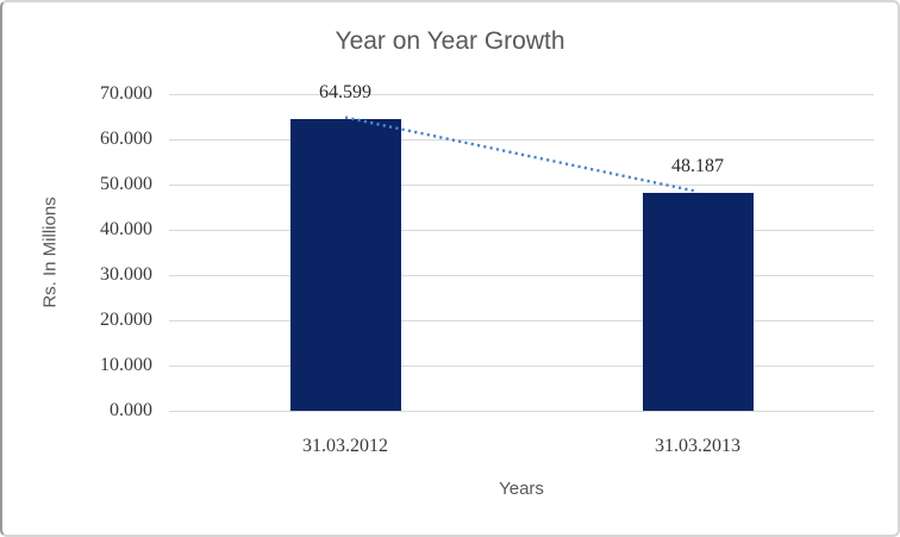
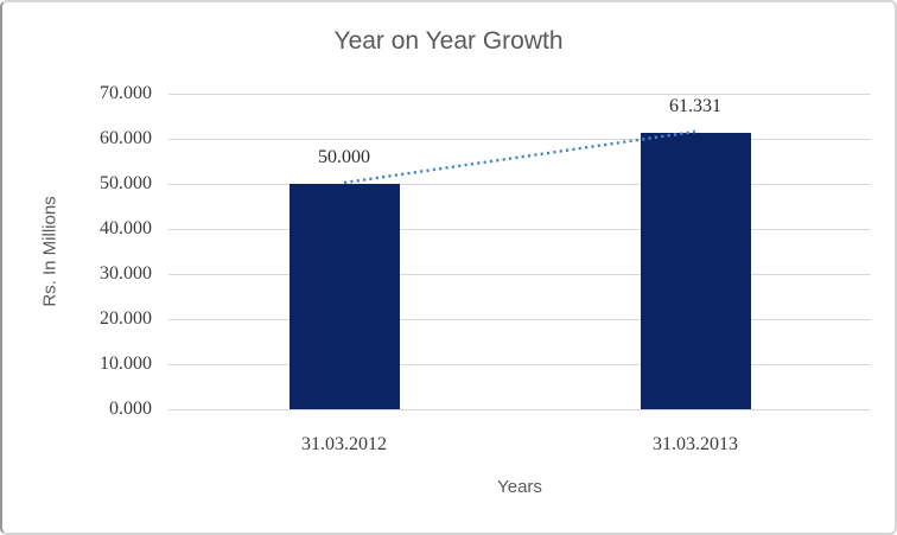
31.03.2012: 64.599 -> 50.000
31.03.2013: 48.187 -> 61.331
